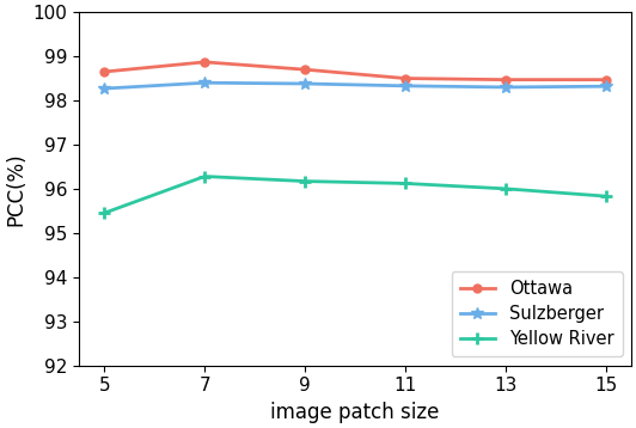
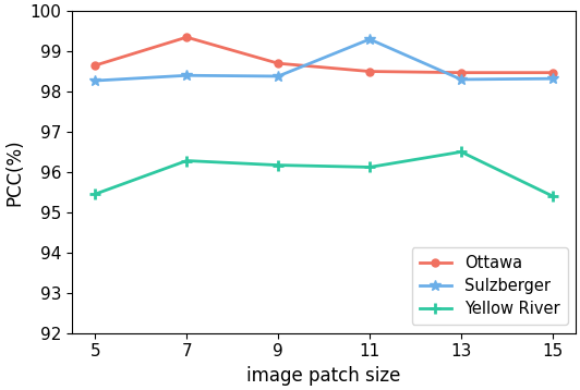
Ottawa/7: 98.87 -> 99.35
Sulzberger/11: 98.33 -> 99.30
Yellow River/13: 96.00 -> 96.50
Yellow River/15: 95.83 -> 95.40
